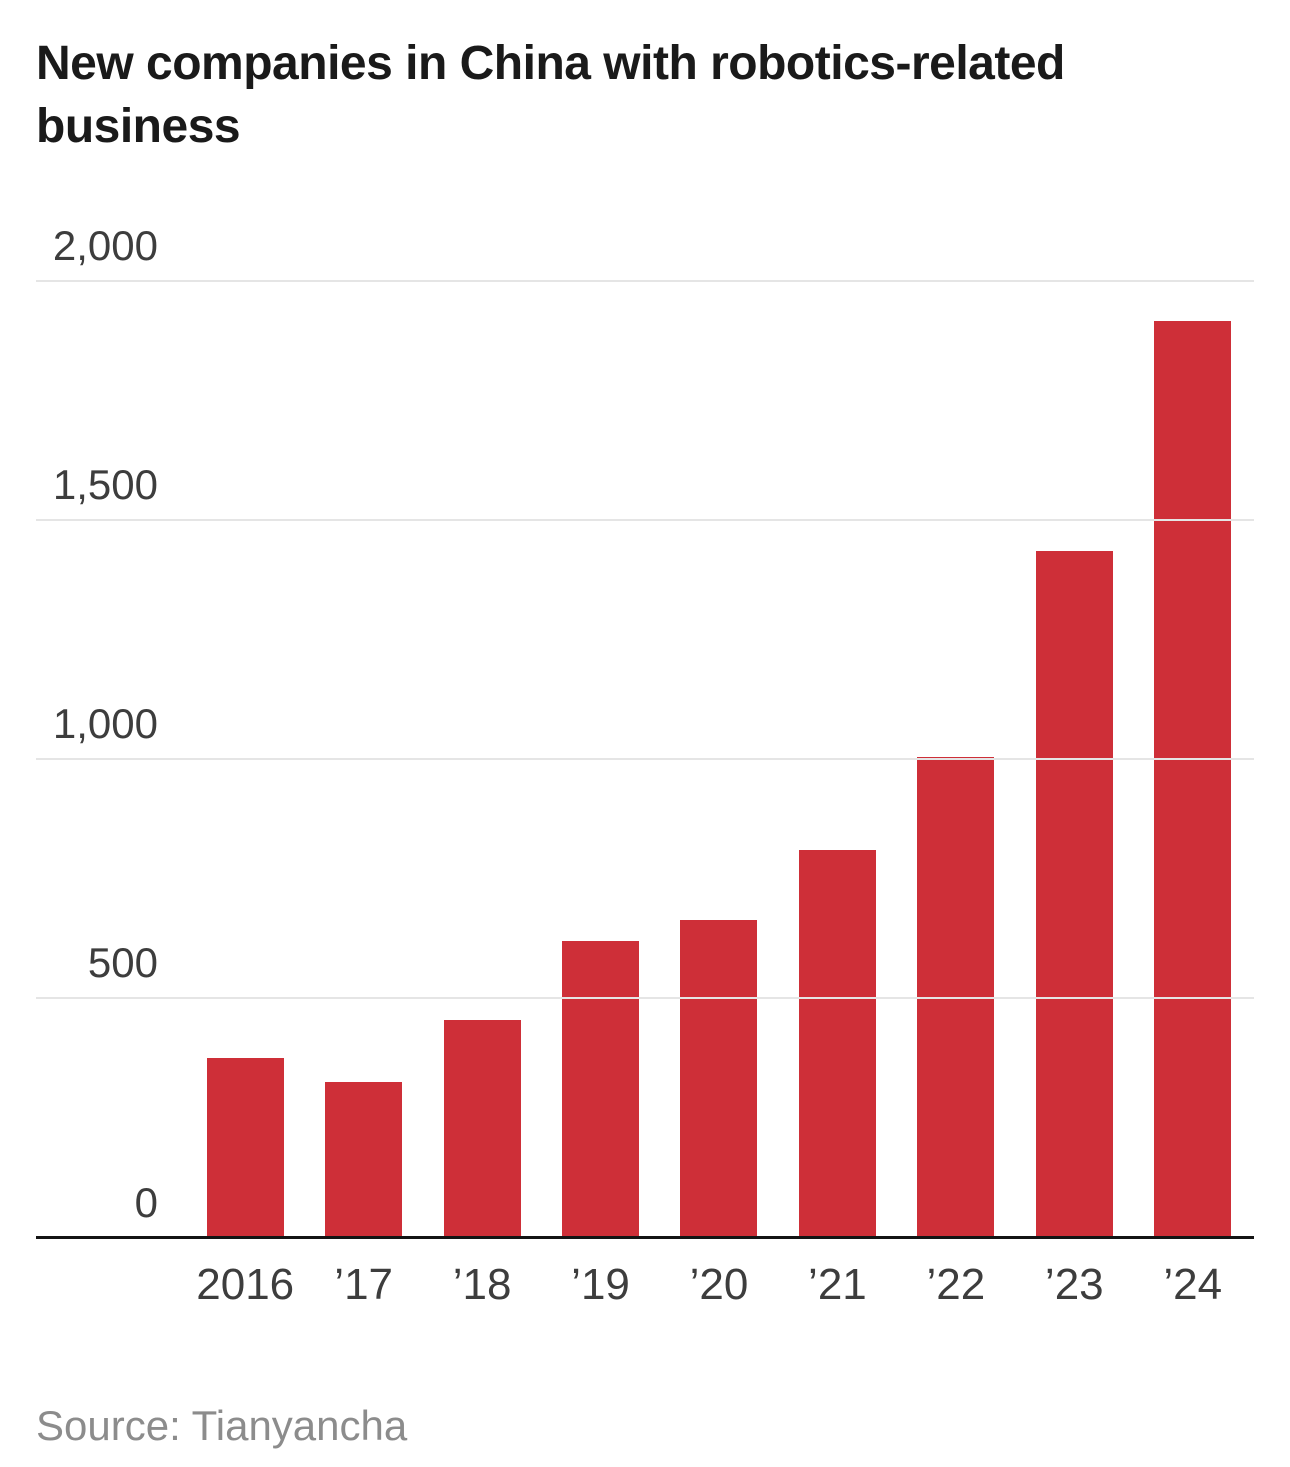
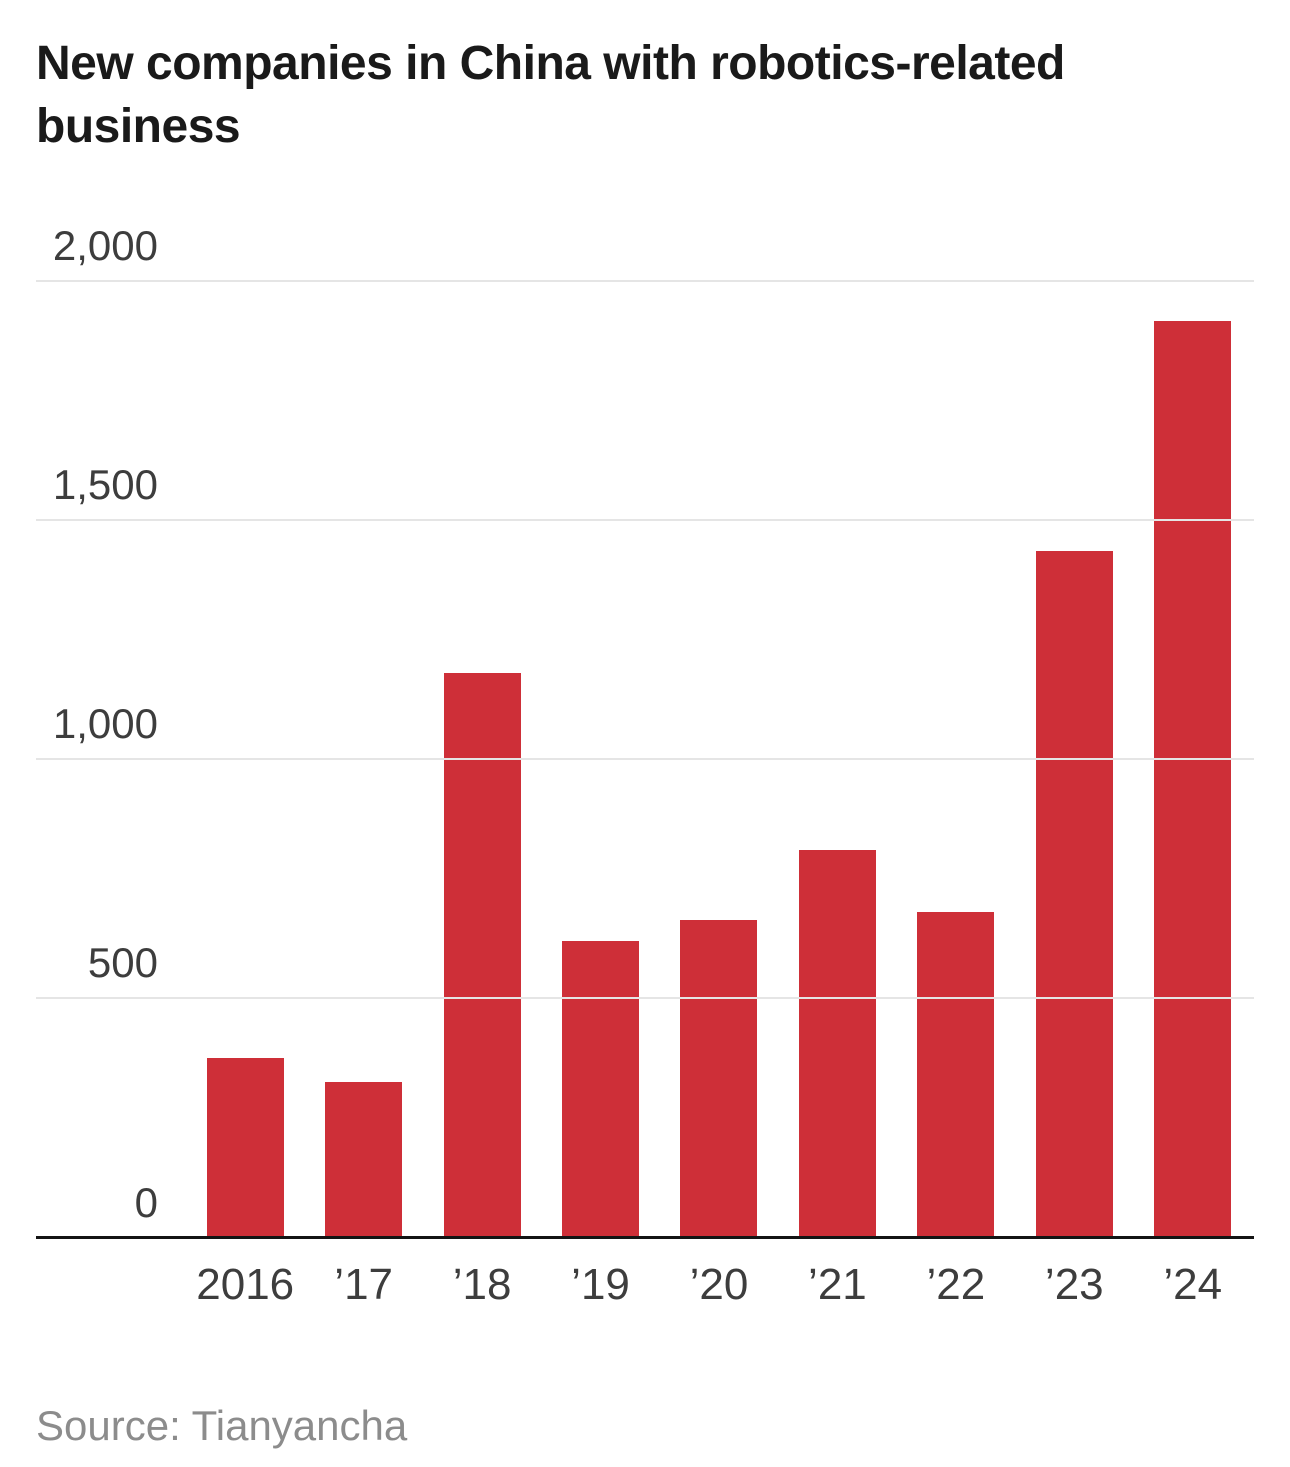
’18: 460 -> 1180
’22: 1000 -> 680
